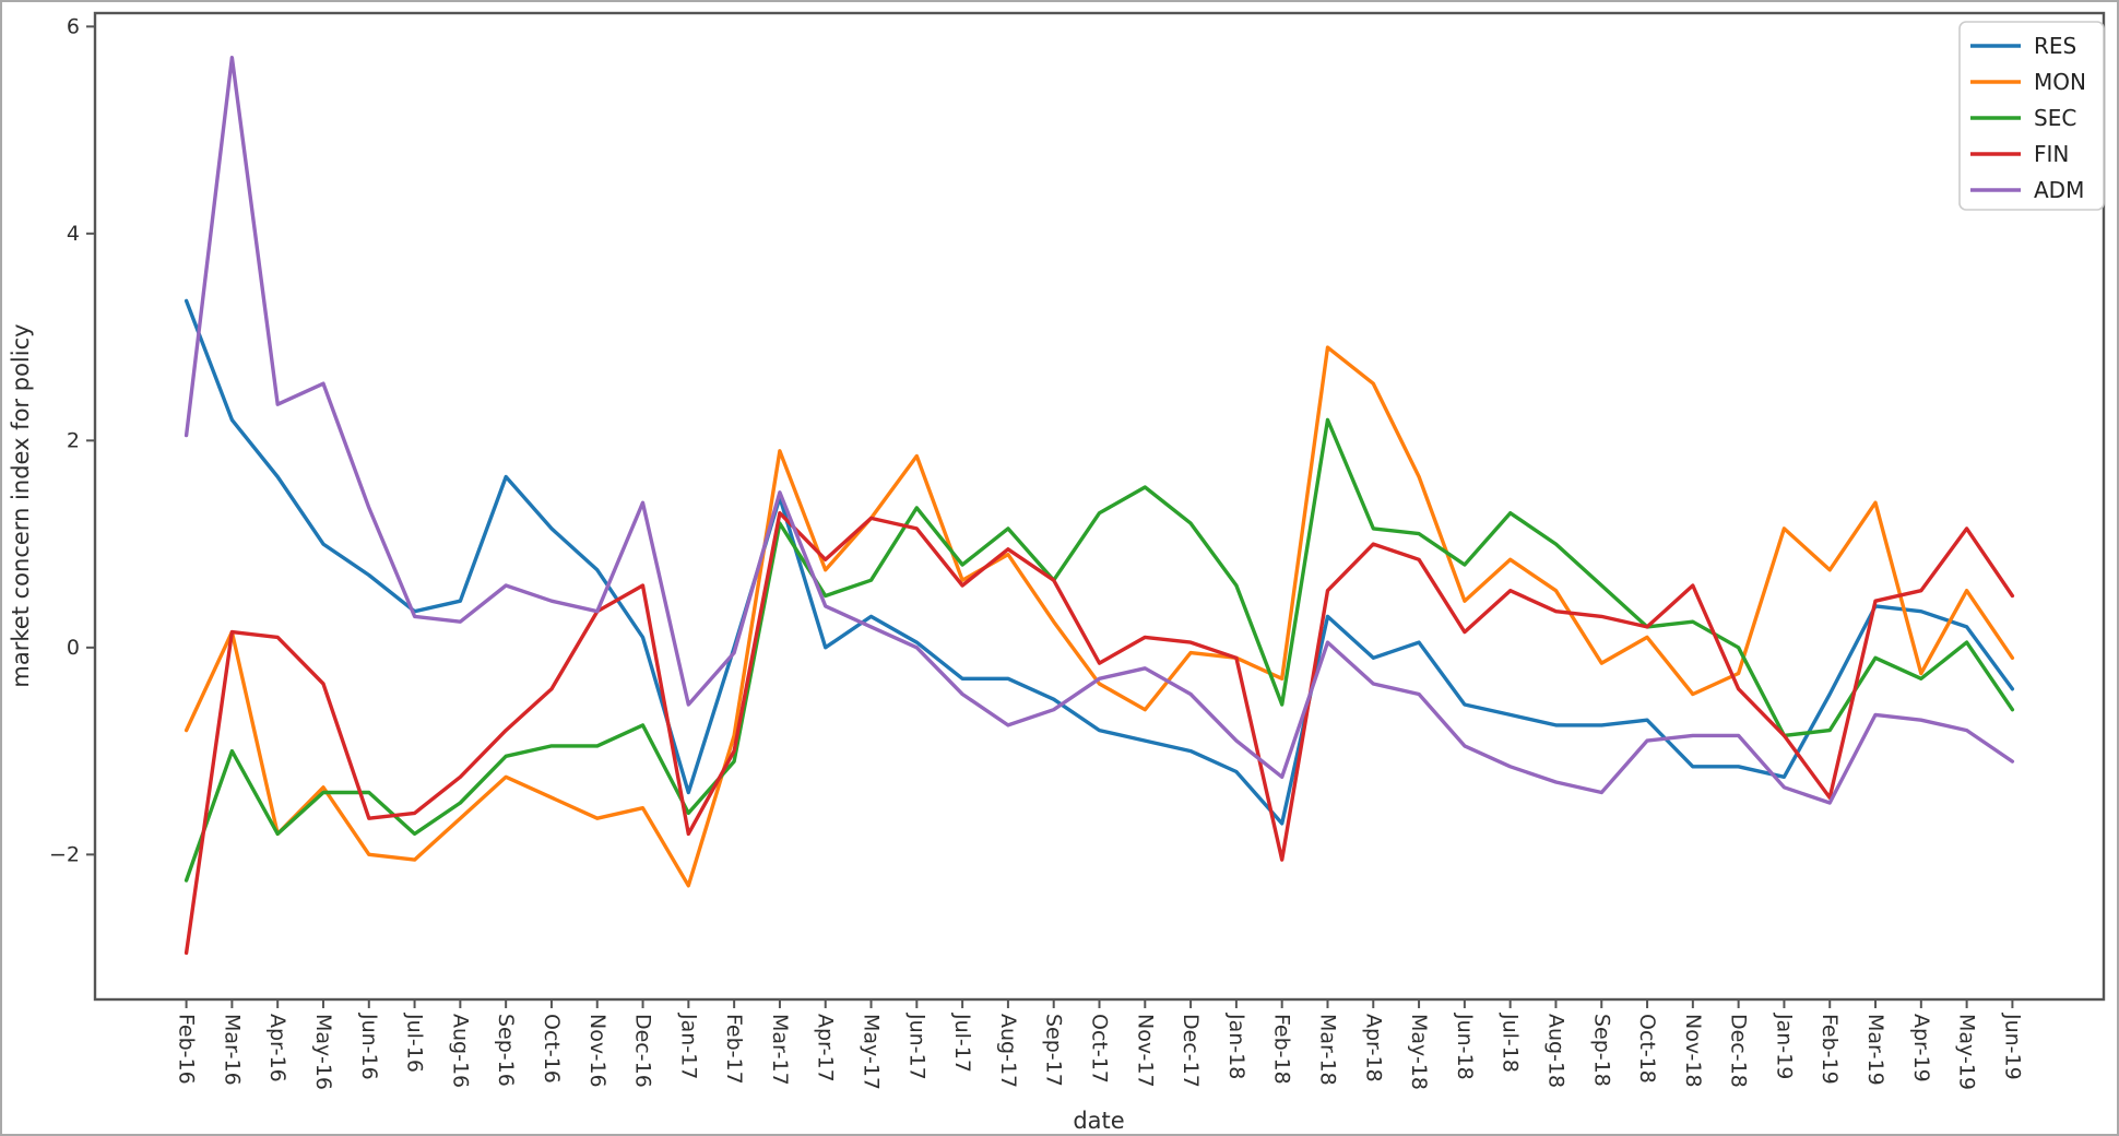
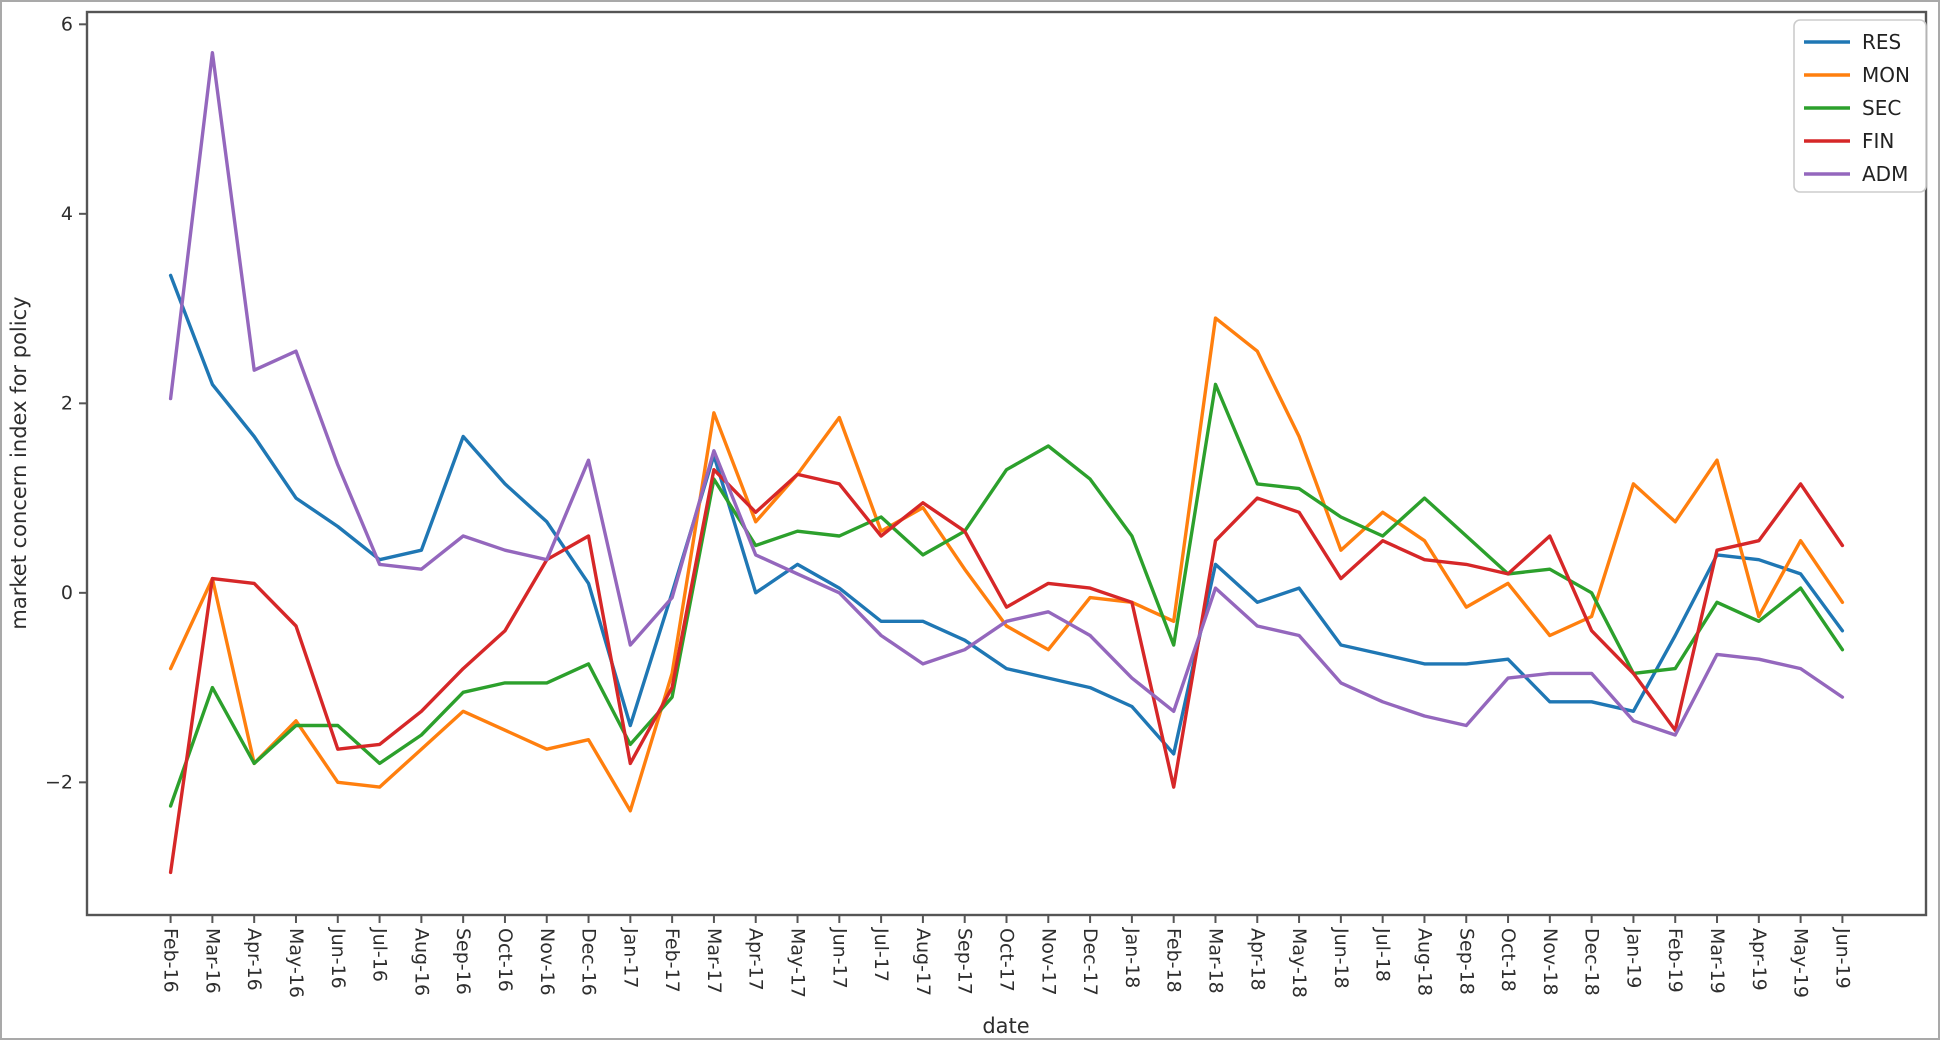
SEC/Jun-17: 1.4 -> 0.6
SEC/Aug-17: 1.1 -> 0.4
SEC/Jul-18: 1.3 -> 0.6
